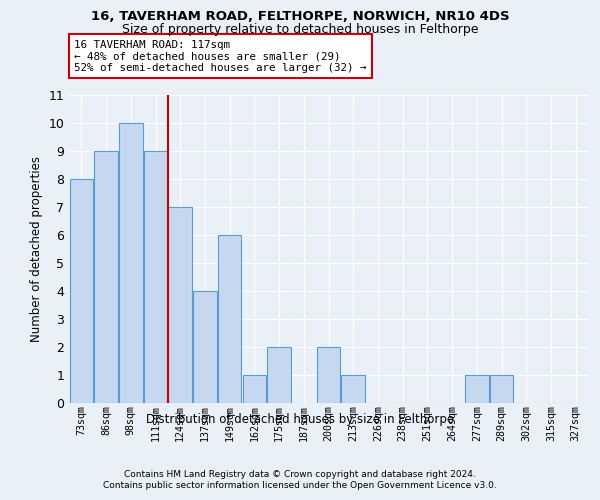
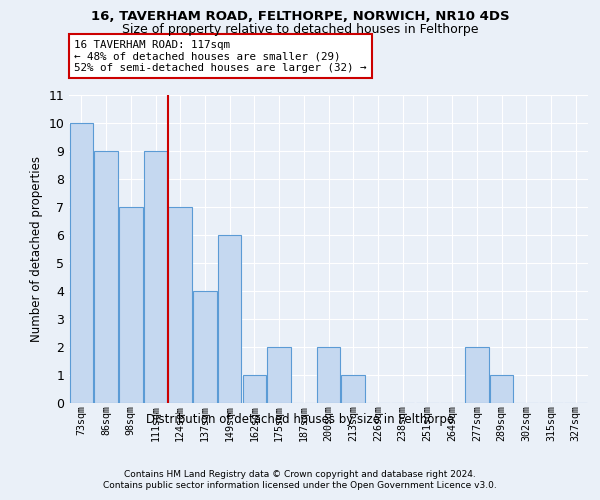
73sqm: 8 -> 10
98sqm: 10 -> 7
277sqm: 1 -> 2
